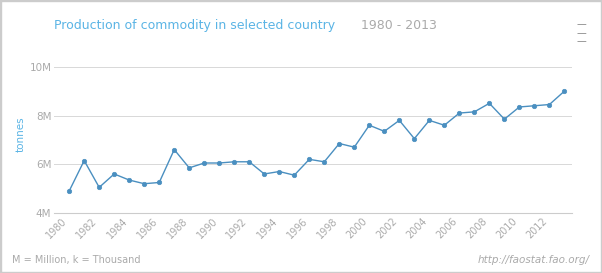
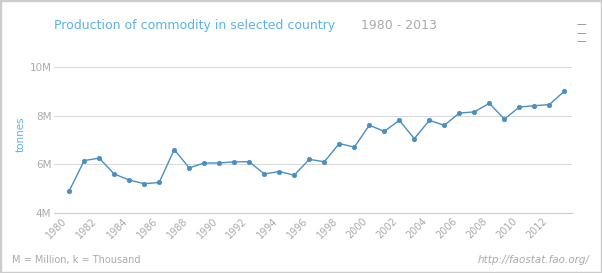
1982: 5.05M -> 6.25M
